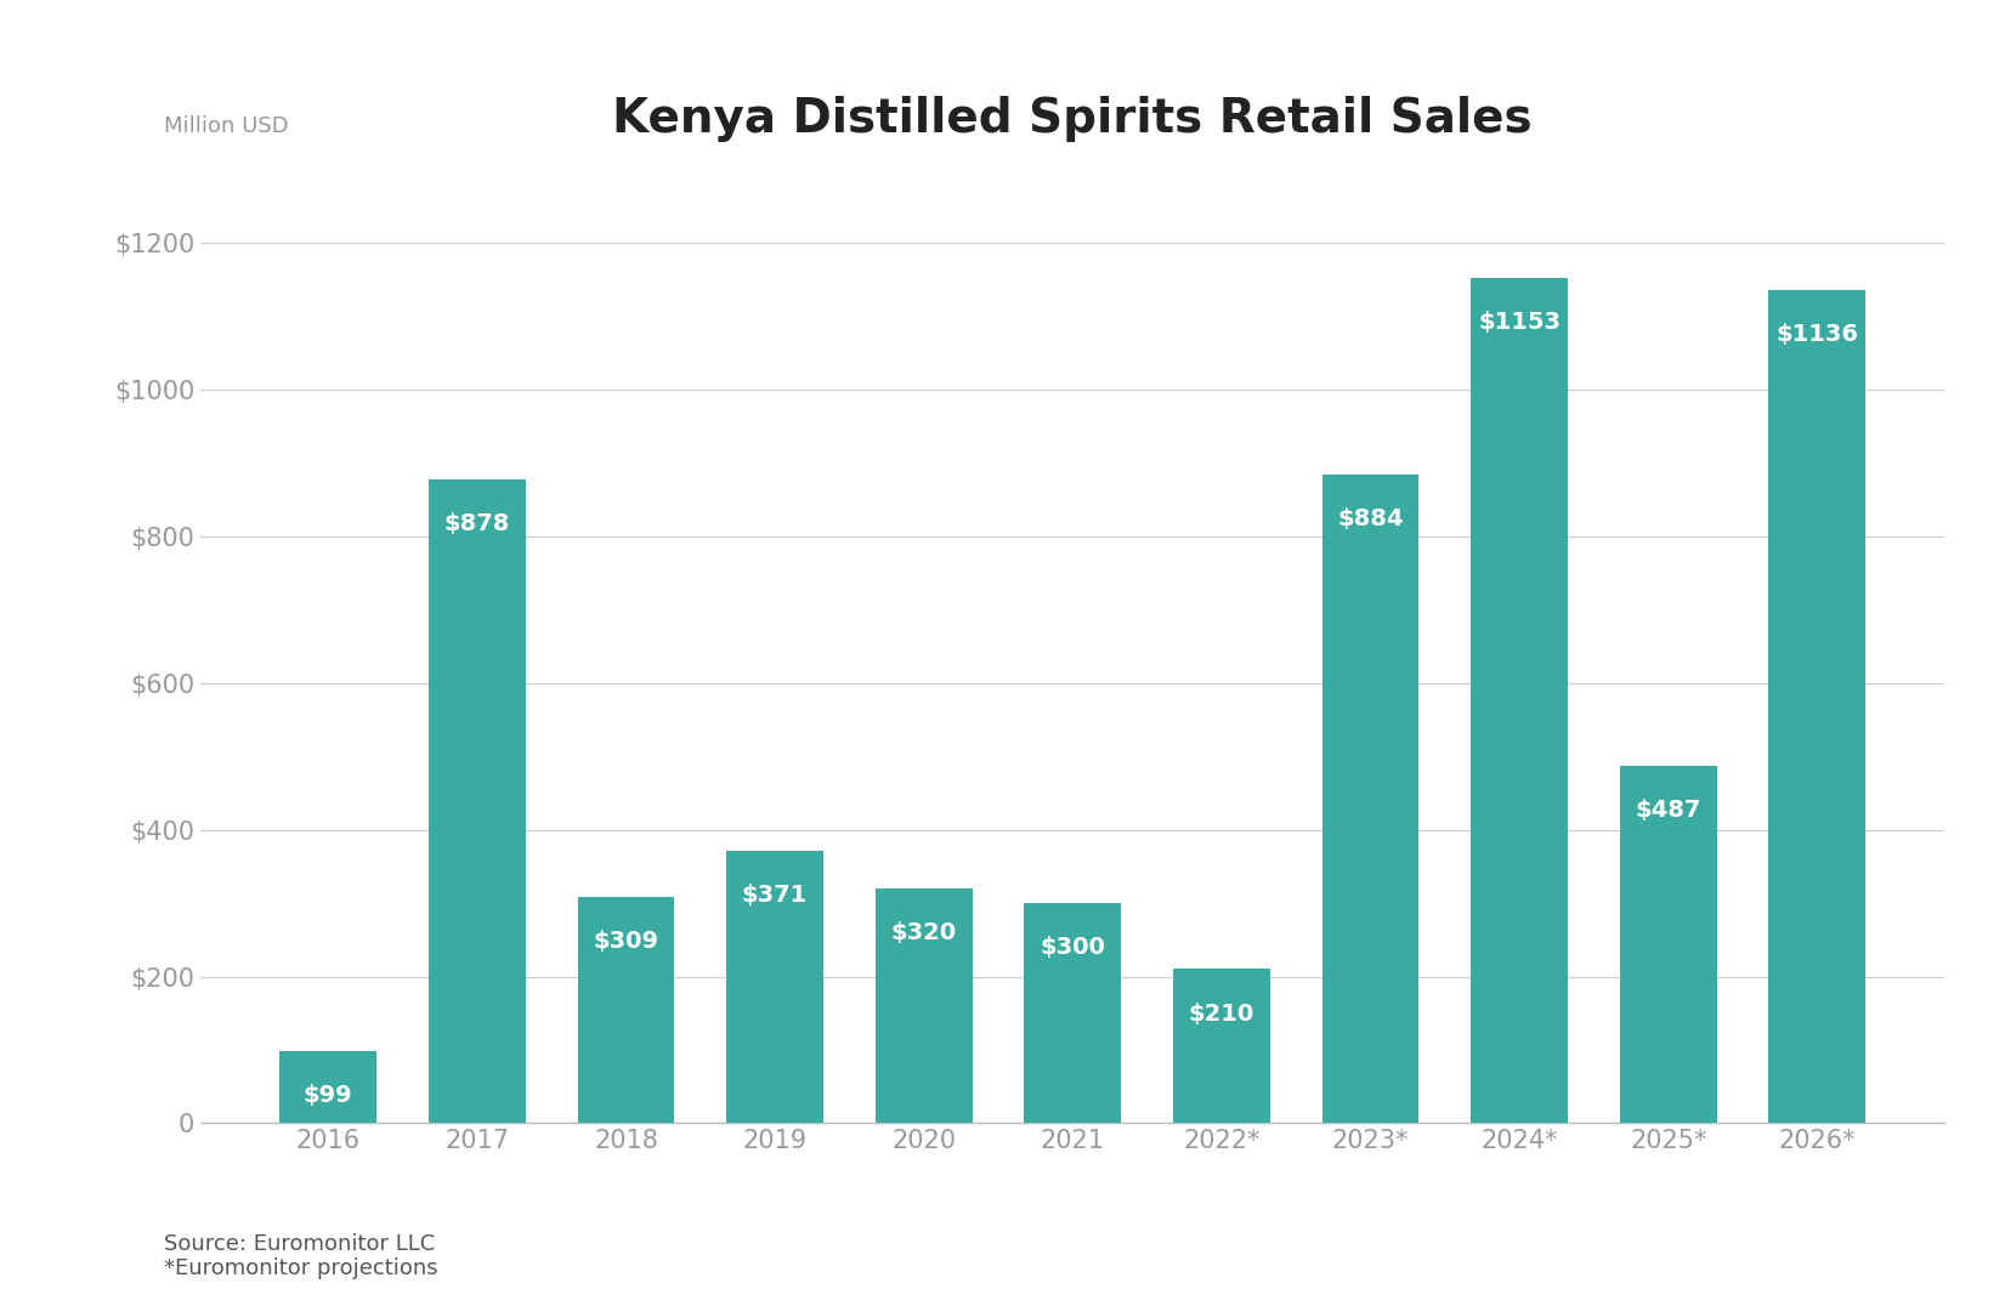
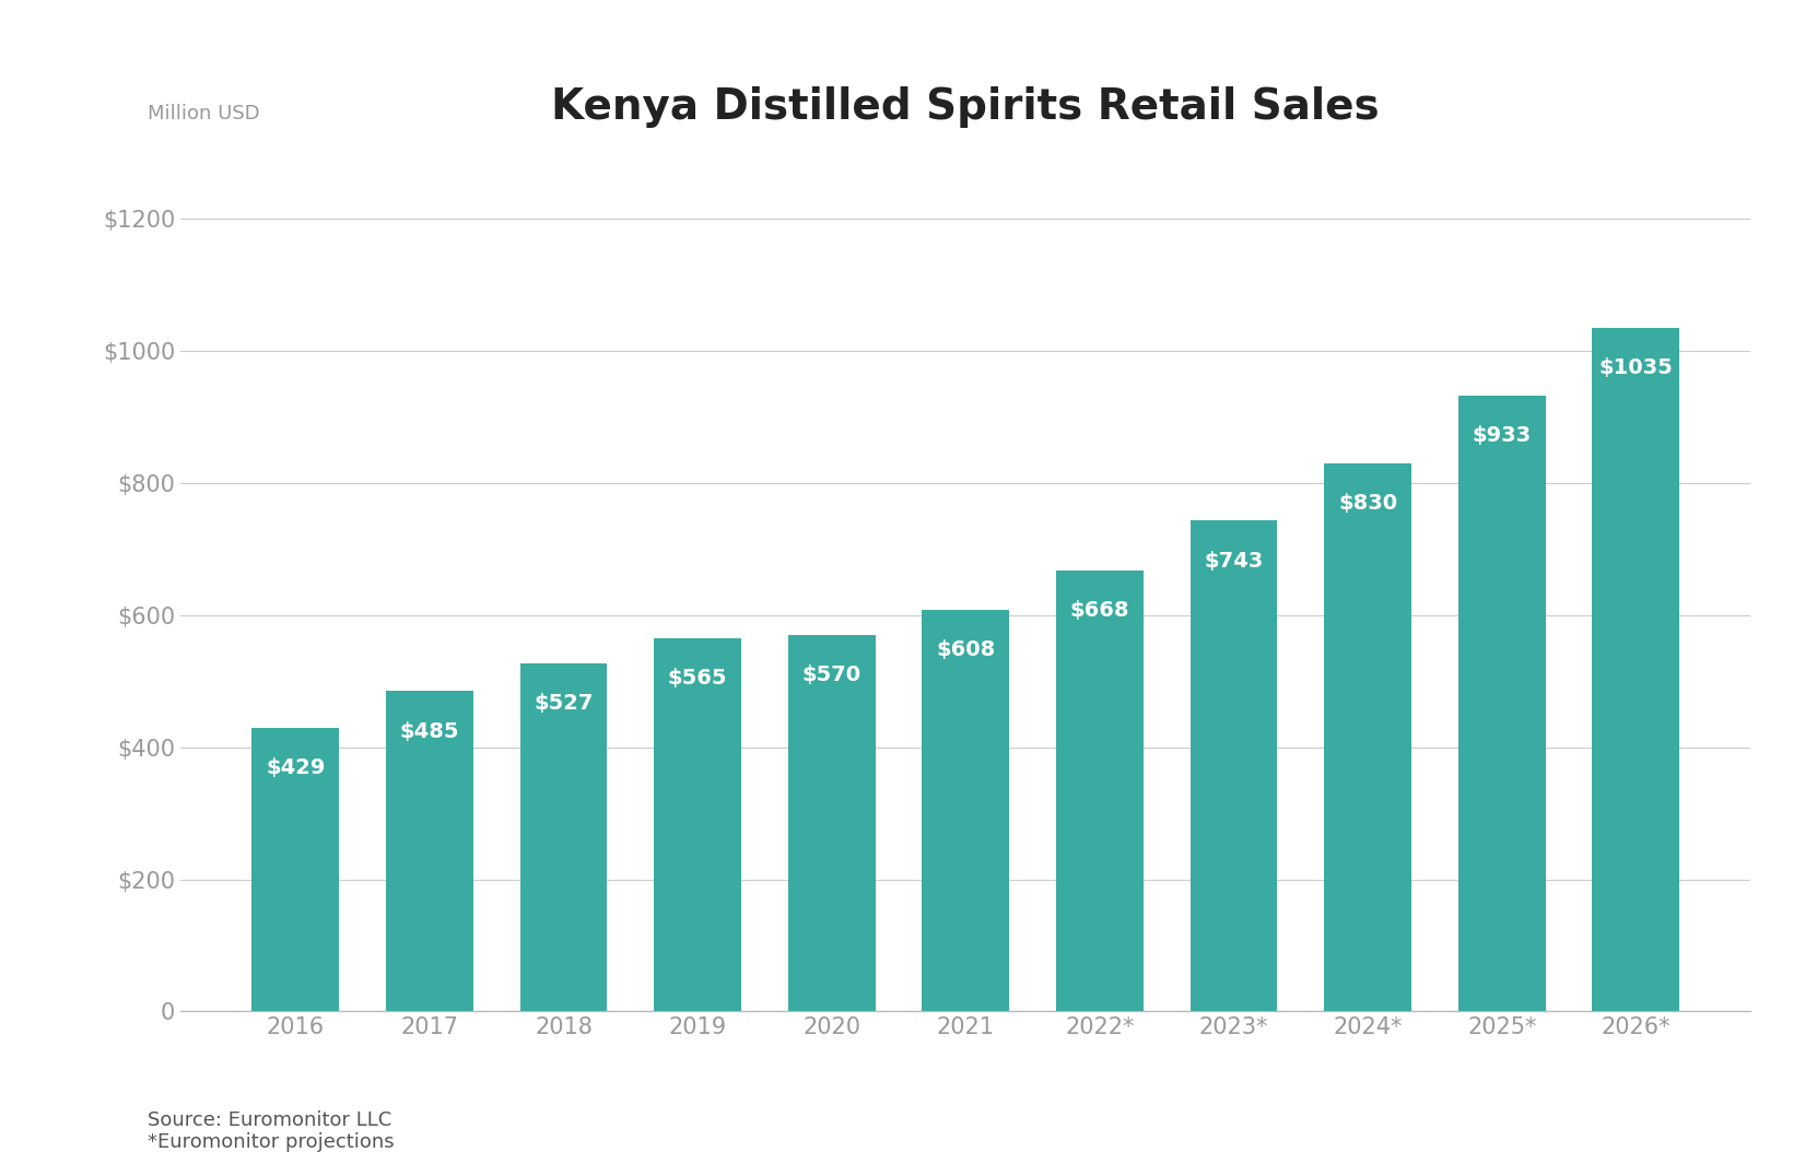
2016: $99 -> $429
2017: $878 -> $485
2018: $309 -> $527
2019: $371 -> $565
2020: $320 -> $570
2021: $300 -> $608
2022*: $210 -> $668
2023*: $884 -> $743
2024*: $1153 -> $830
2025*: $487 -> $933
2026*: $1136 -> $1035
